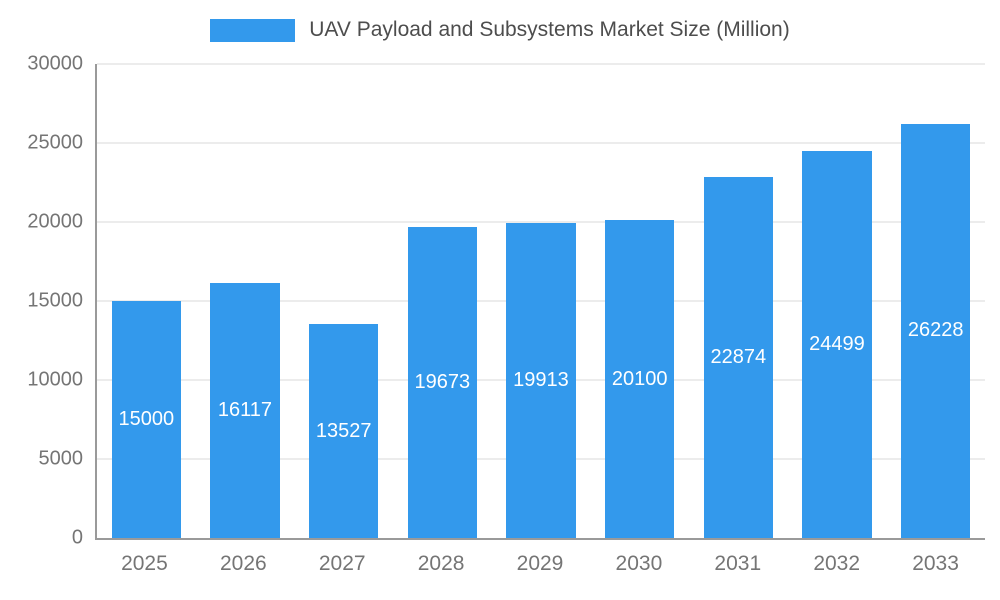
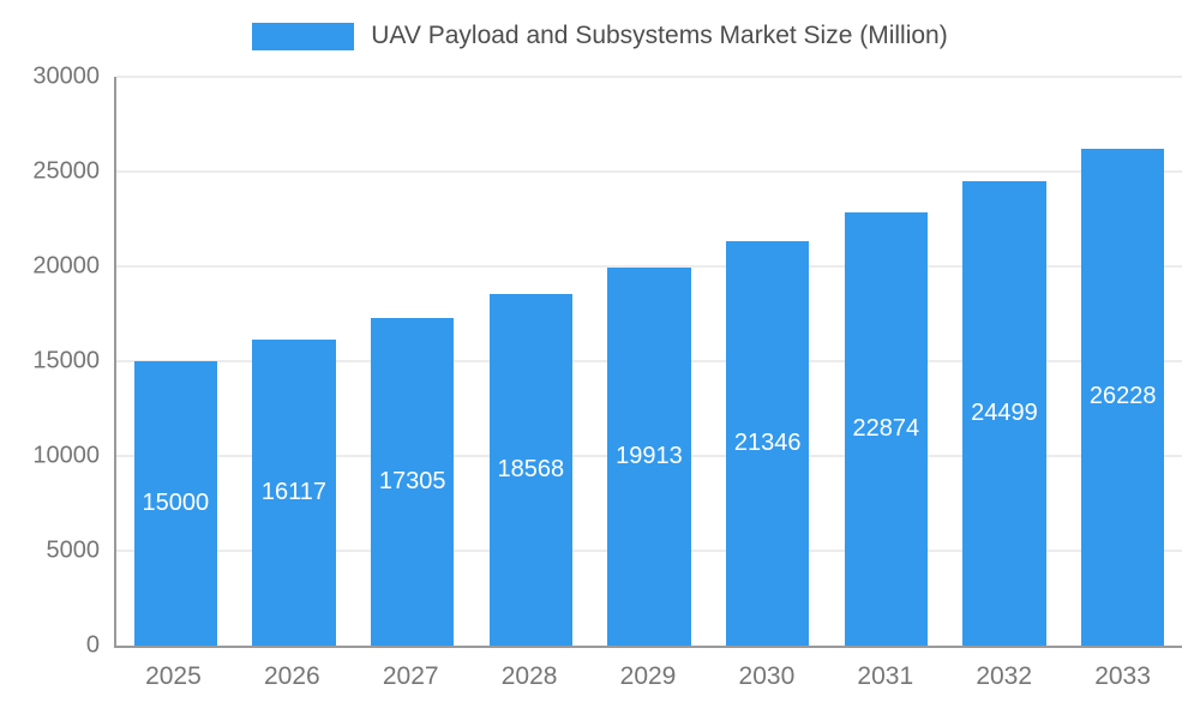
2027: 13527 -> 17305
2028: 19673 -> 18568
2030: 20100 -> 21346
